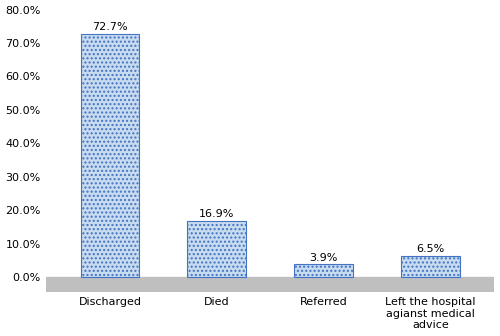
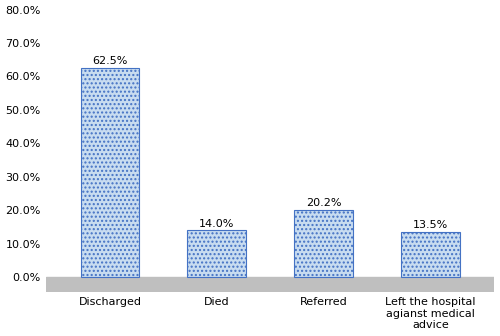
Discharged: 72.7% -> 62.5%
Died: 16.9% -> 14.0%
Referred: 3.9% -> 20.2%
Left the hospital agianst medical advice: 6.5% -> 13.5%
